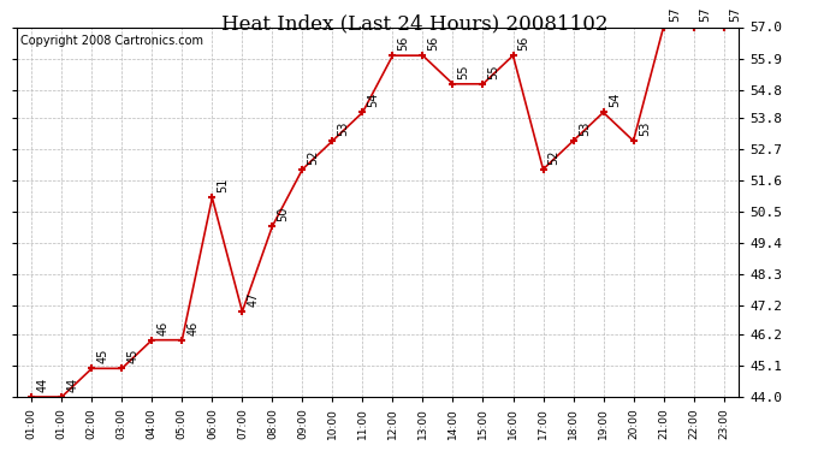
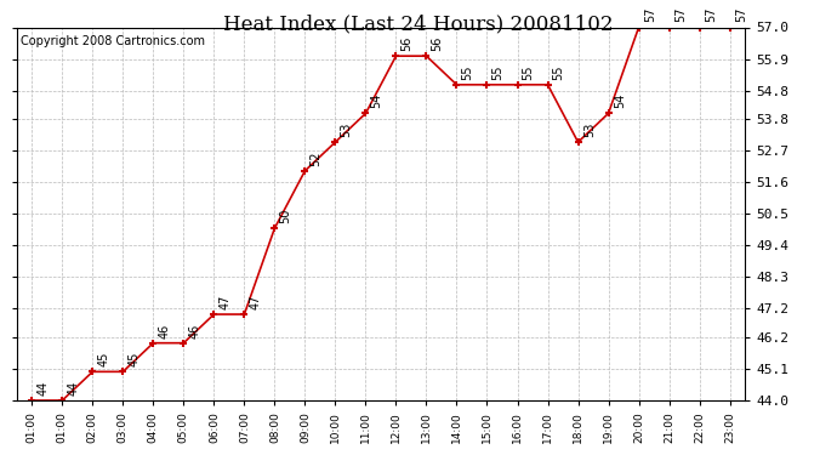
06:00: 51 -> 47
16:00: 56 -> 55
17:00: 52 -> 55
20:00: 53 -> 57
